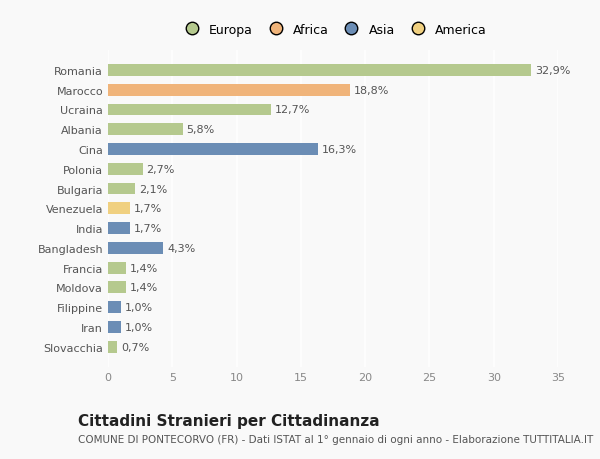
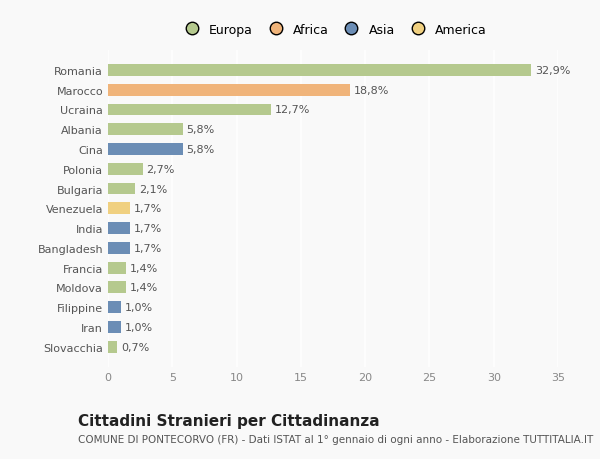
Cina: 16,3% -> 5,8%
Bangladesh: 4,3% -> 1,7%
